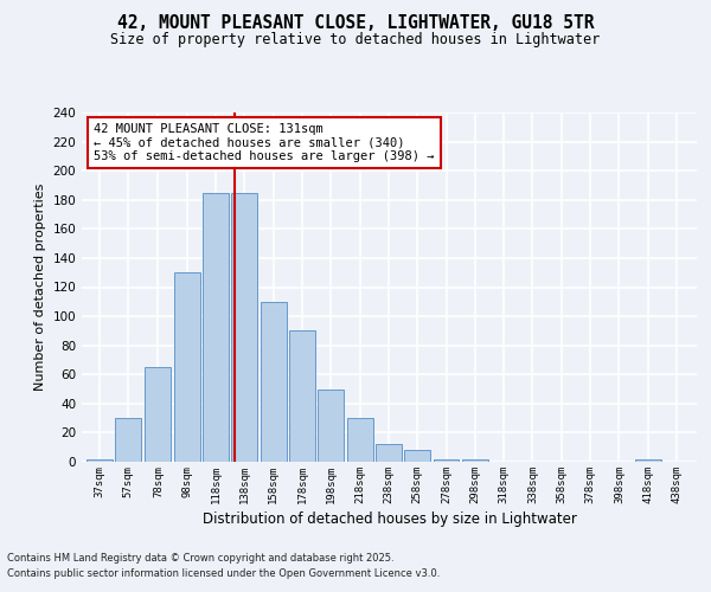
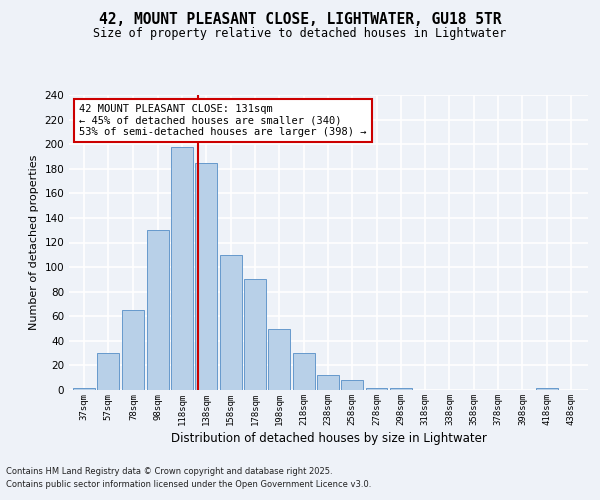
118sqm: 185 -> 198
